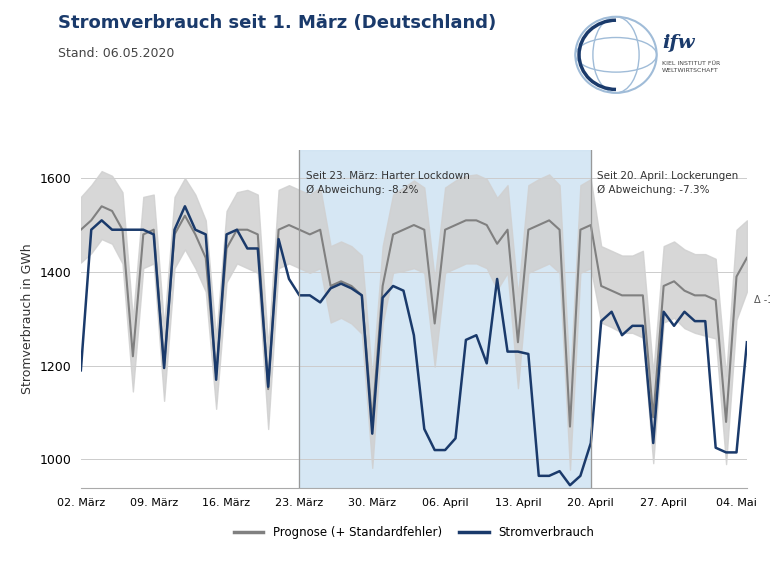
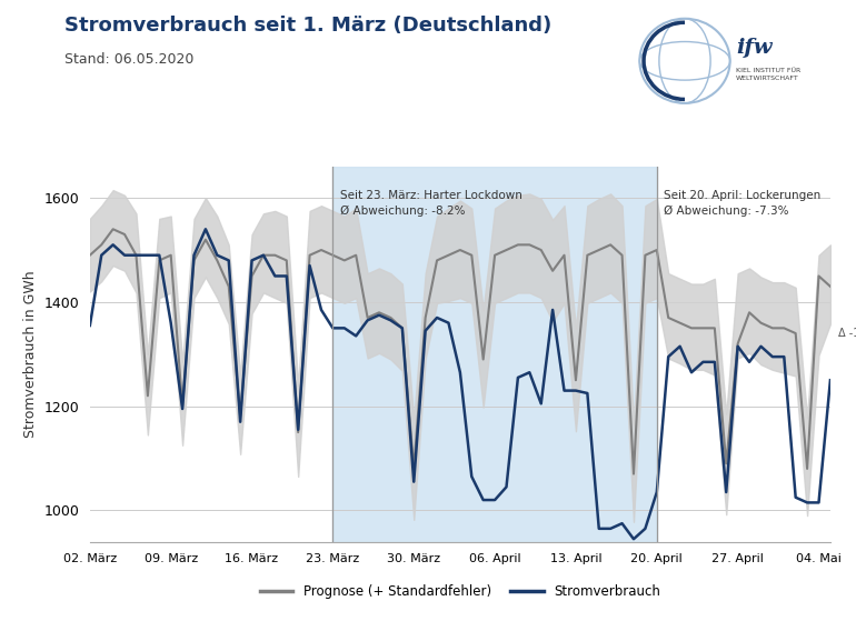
Stromverbrauch/02. März: 1190 -> 1355
Stromverbrauch/09. März: 1480 -> 1360
Prognose (+ Standardfehler)/27. April: 1370 -> 1320
Prognose (+ Standardfehler)/04. Mai: 1390 -> 1450
